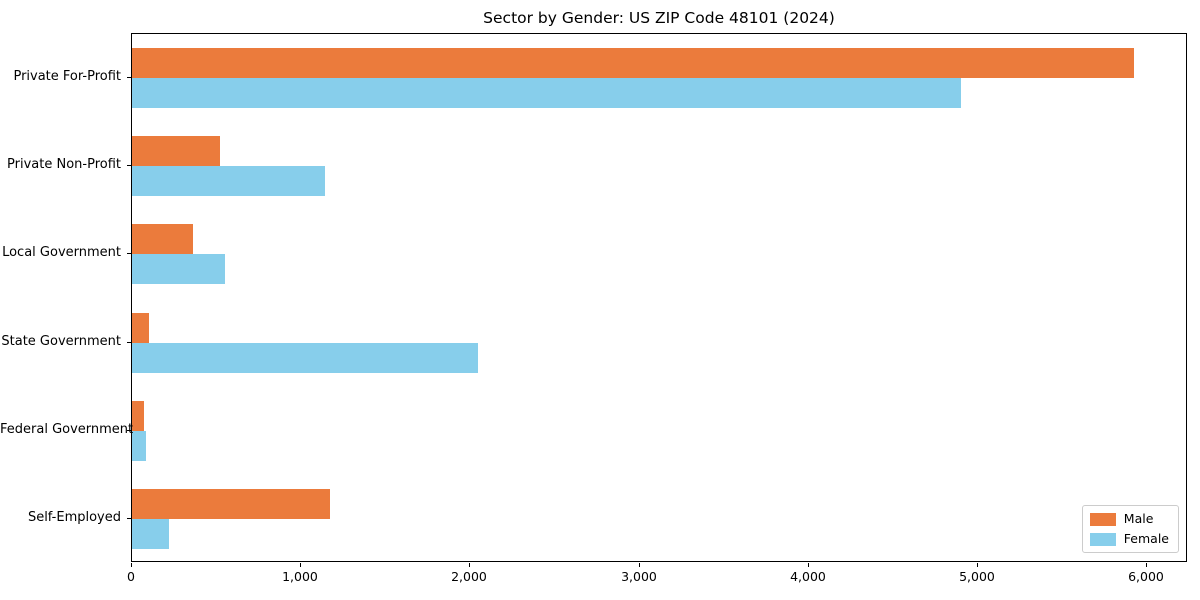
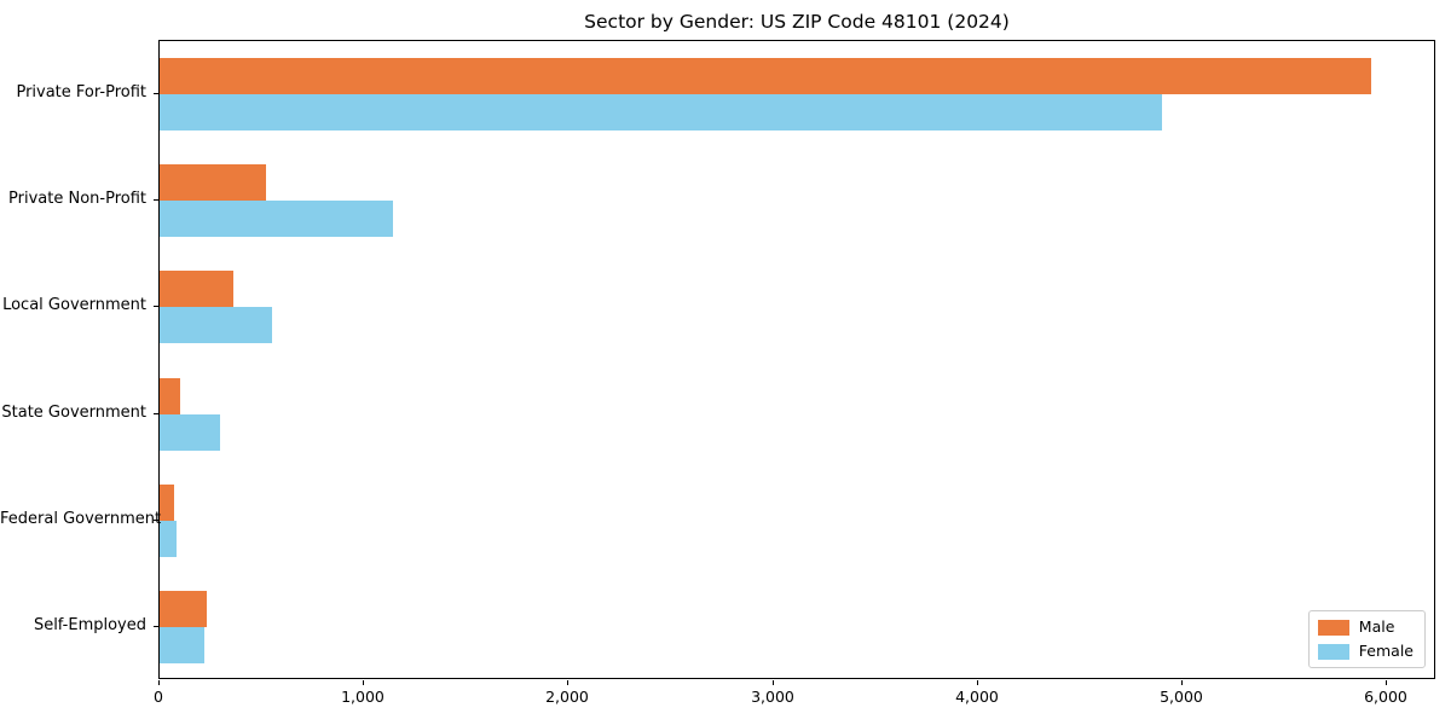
Female/State Government: 2050 -> 300
Male/Self-Employed: 1170 -> 230
